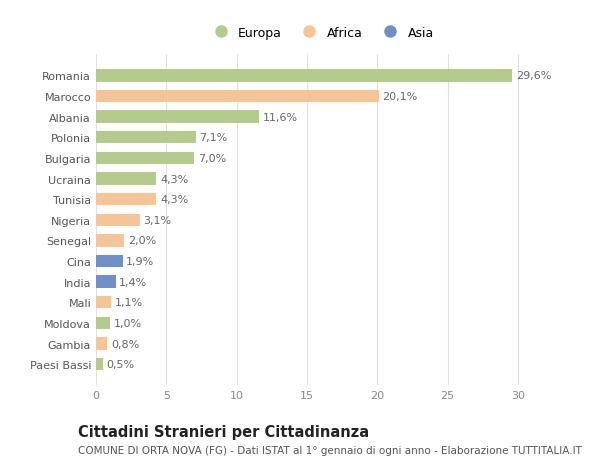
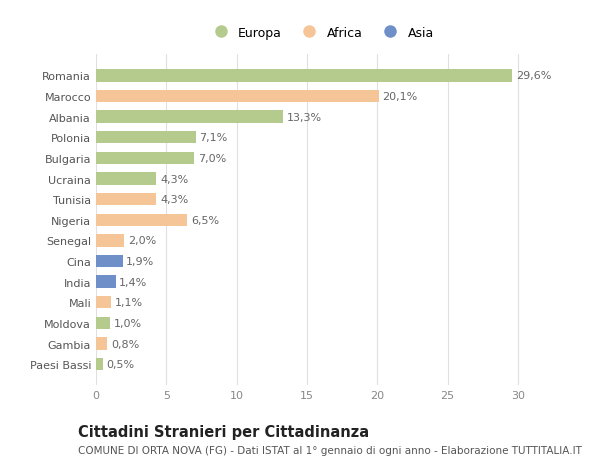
Albania: 11,6% -> 13,3%
Nigeria: 3,1% -> 6,5%
